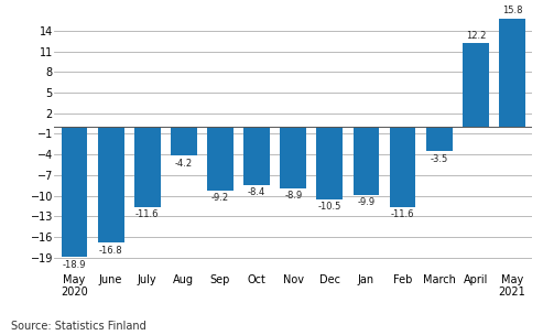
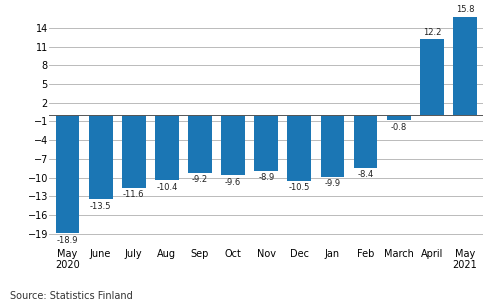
June: -16.8 -> -13.5
Aug: -4.2 -> -10.4
Oct: -8.4 -> -9.6
Feb: -11.6 -> -8.4
March: -3.5 -> -0.8
